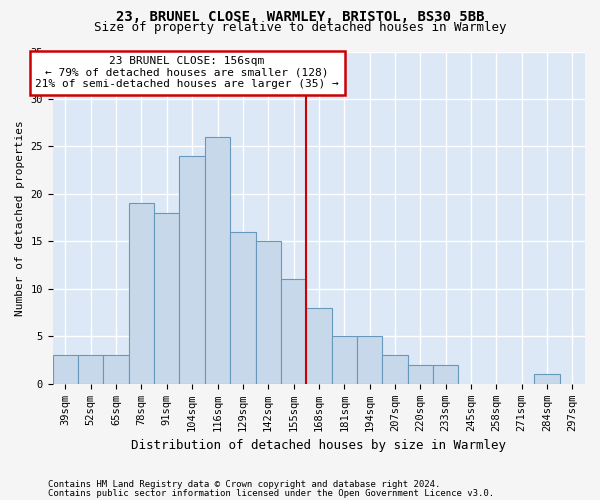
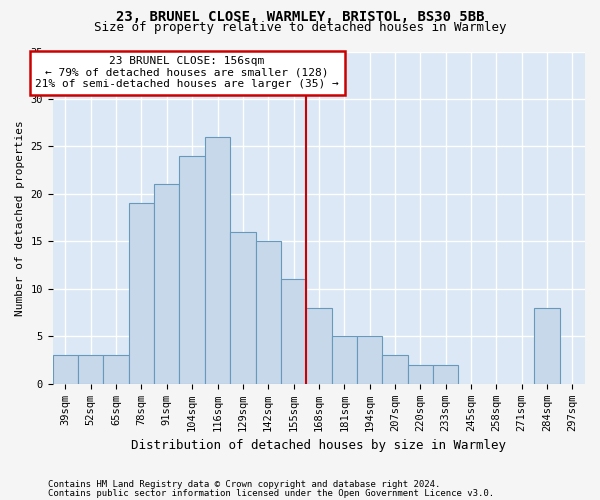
91sqm: 18 -> 21
284sqm: 1 -> 8
